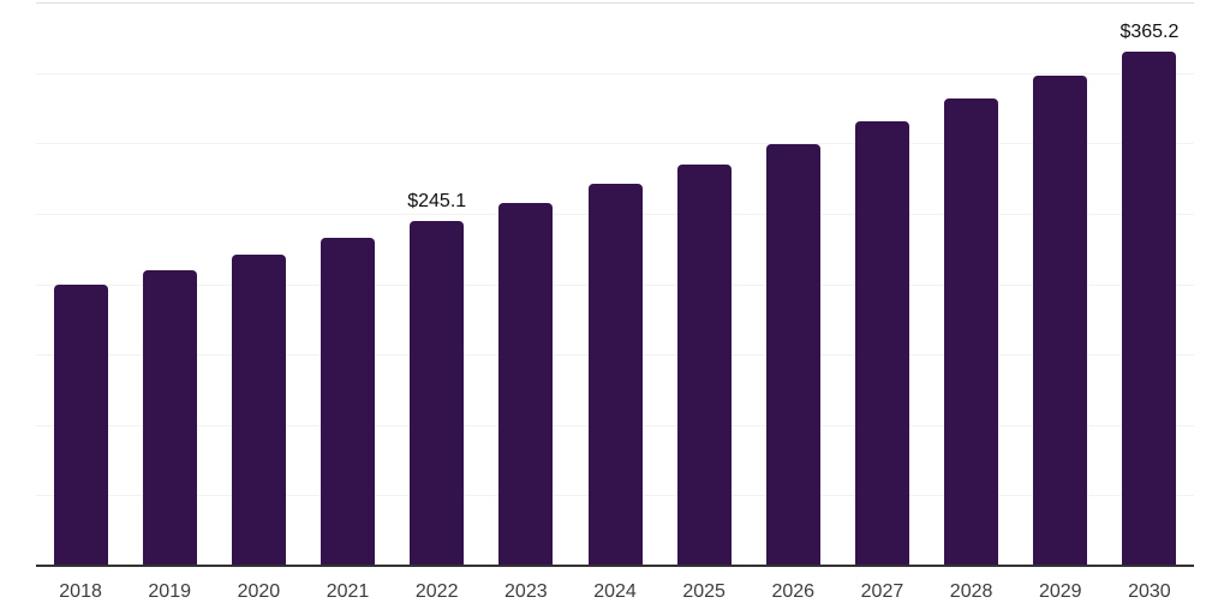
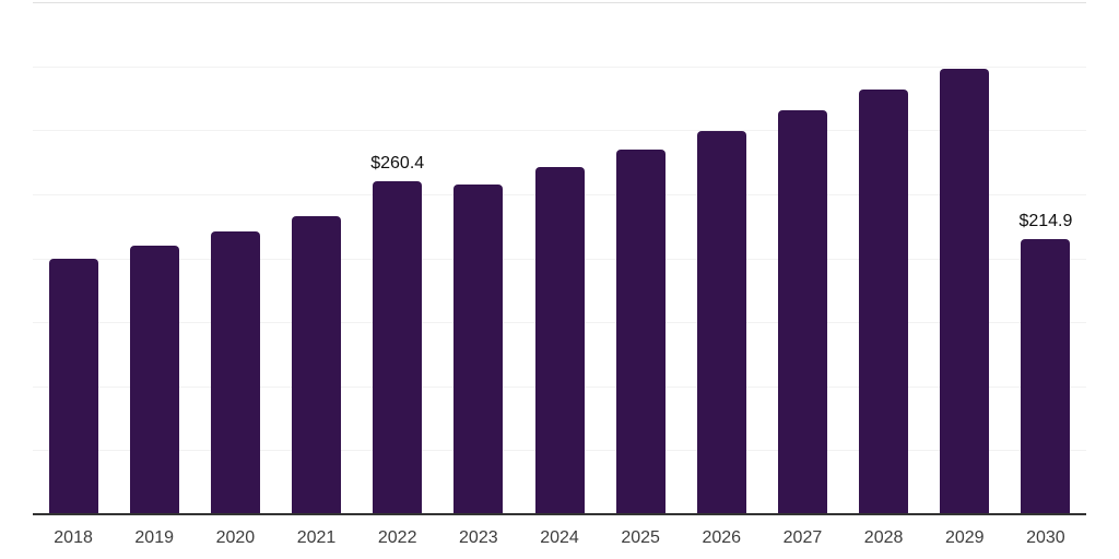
2022: $245.1 -> $260.4
2030: $365.2 -> $214.9
